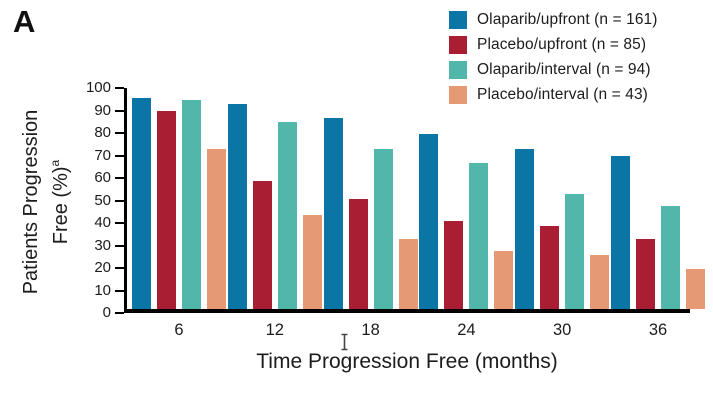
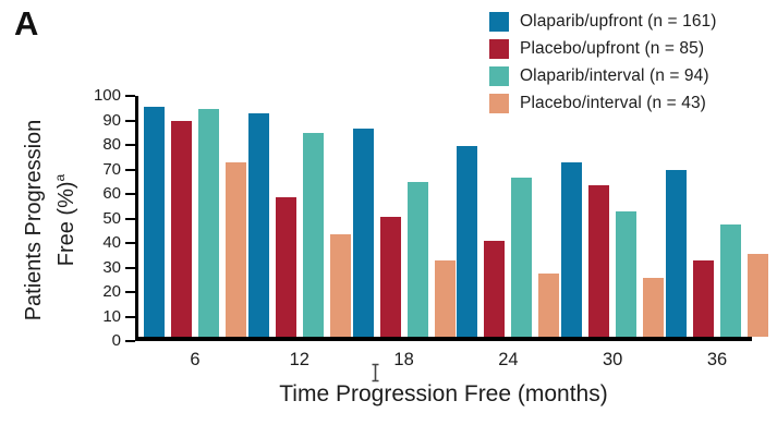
Olaparib/interval (n = 94)/18: 71 -> 63
Placebo/upfront (n = 85)/30: 37 -> 62
Placebo/interval (n = 43)/36: 18 -> 34
